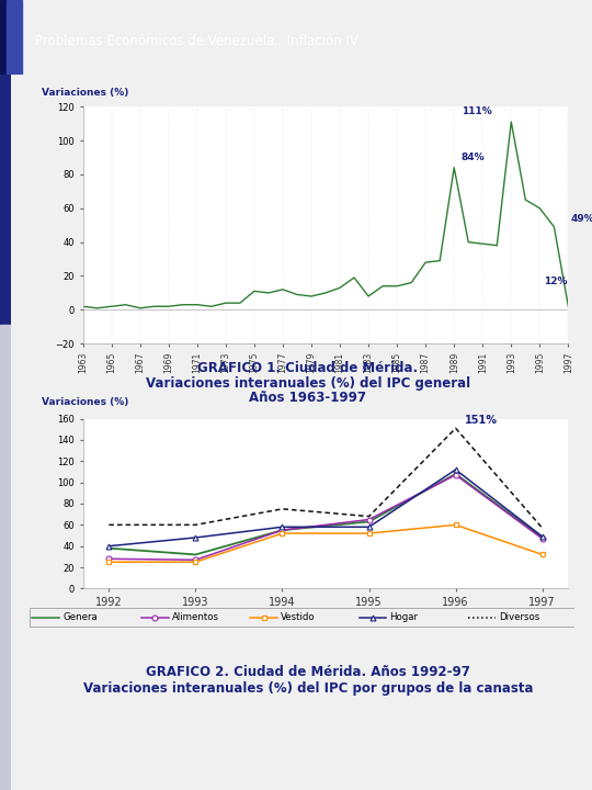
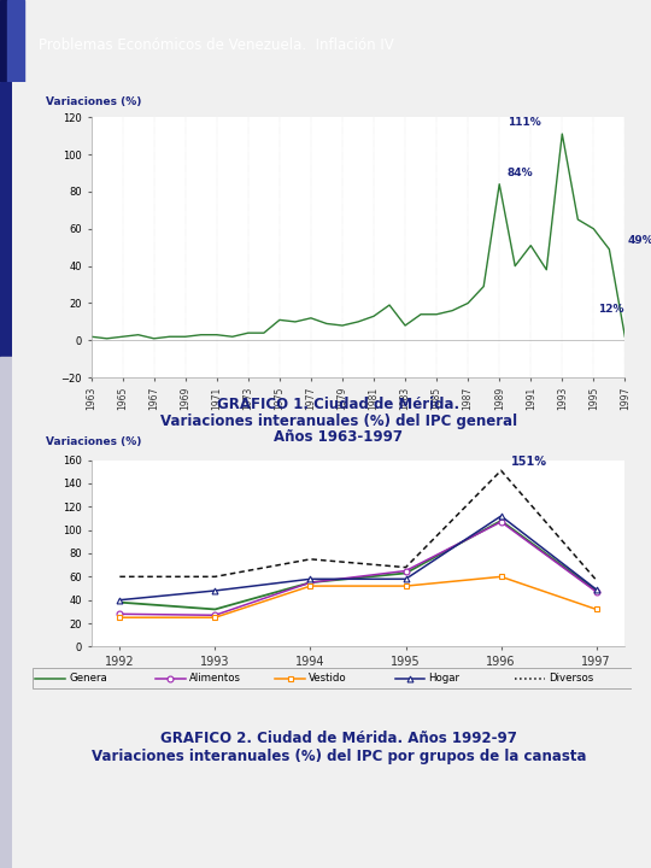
1987: 28 -> 20
1991: 39 -> 51
